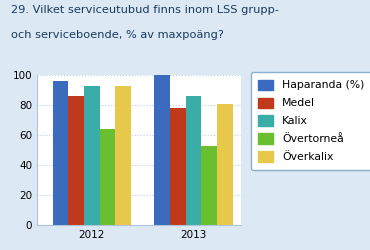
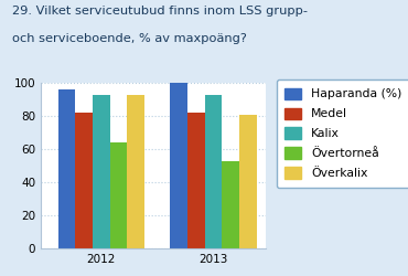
Medel/2012: 86 -> 82
Medel/2013: 78 -> 82
Kalix/2013: 86 -> 93
